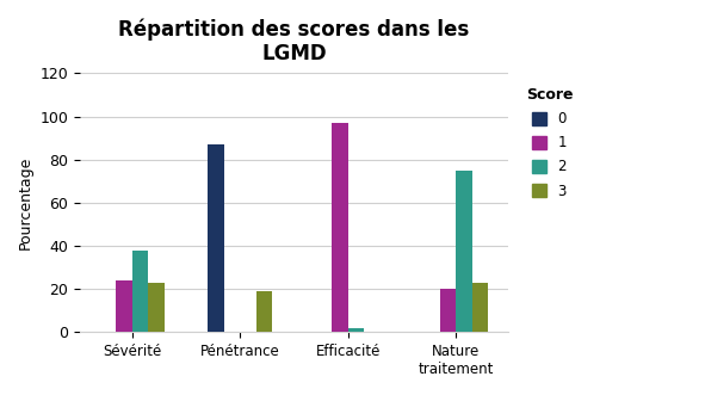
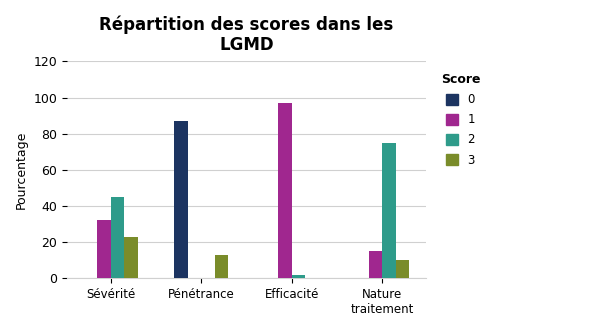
1/Sévérité: 24 -> 32
2/Sévérité: 38 -> 45
3/Pénétrance: 19 -> 13
1/Nature traitement: 20 -> 15
3/Nature traitement: 23 -> 10
